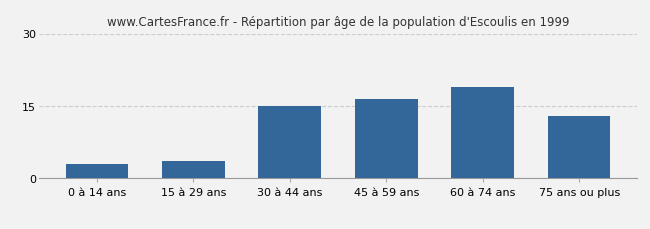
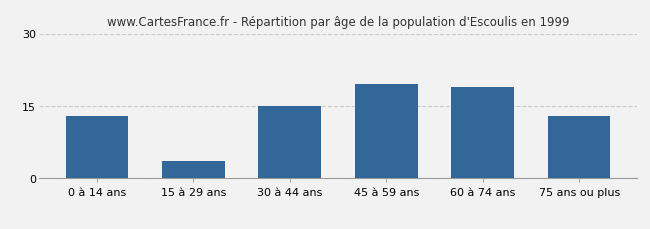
0 à 14 ans: 3.0 -> 13.0
45 à 59 ans: 16.5 -> 19.5
